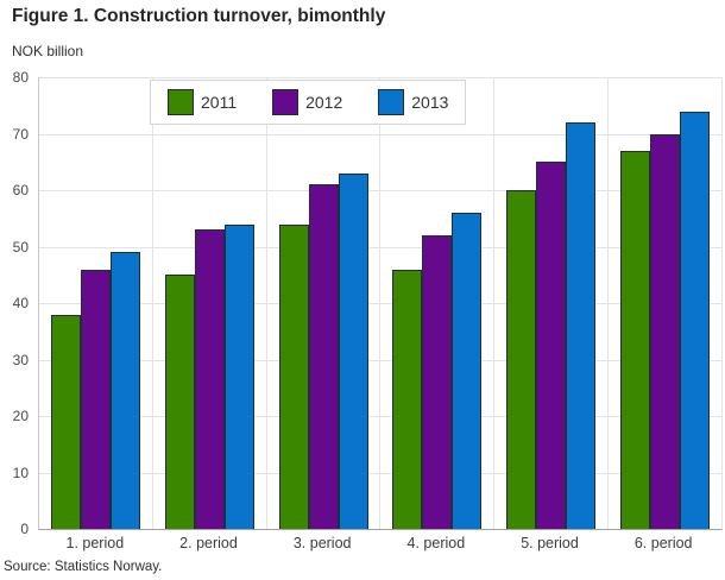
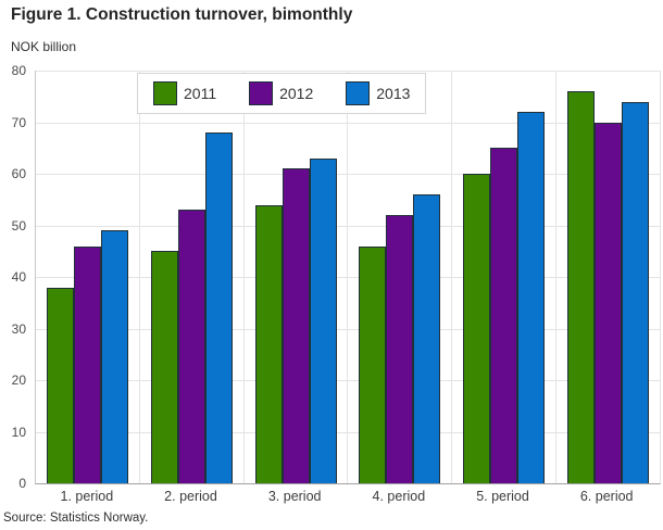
2013/2. period: 54 -> 68
2011/6. period: 67 -> 76
